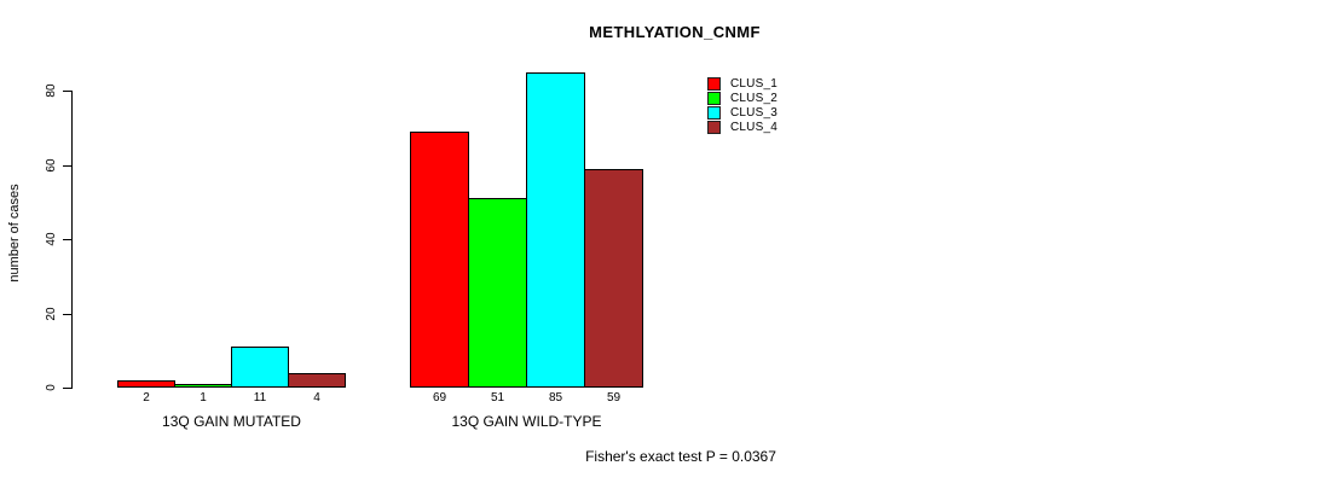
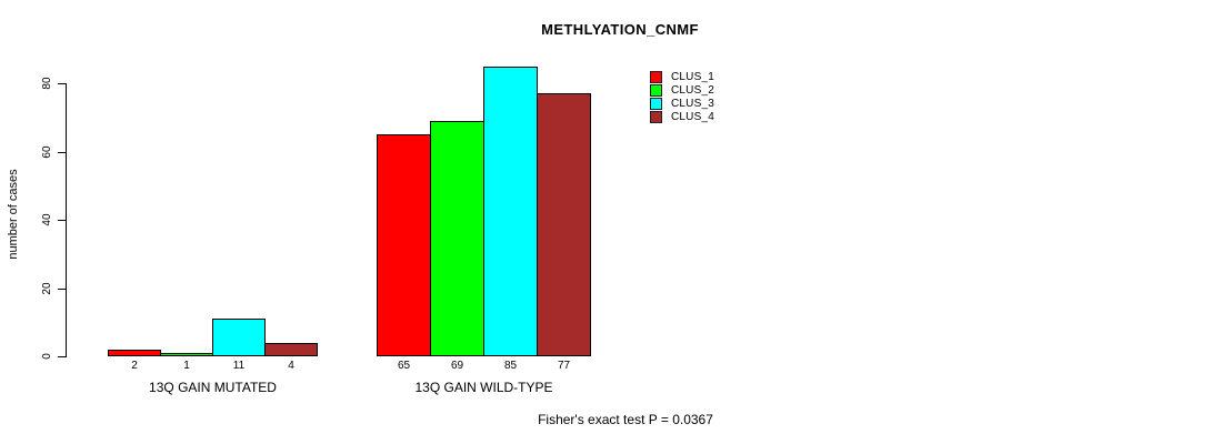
CLUS_1/13Q GAIN WILD-TYPE: 69 -> 65
CLUS_2/13Q GAIN WILD-TYPE: 51 -> 69
CLUS_4/13Q GAIN WILD-TYPE: 59 -> 77
